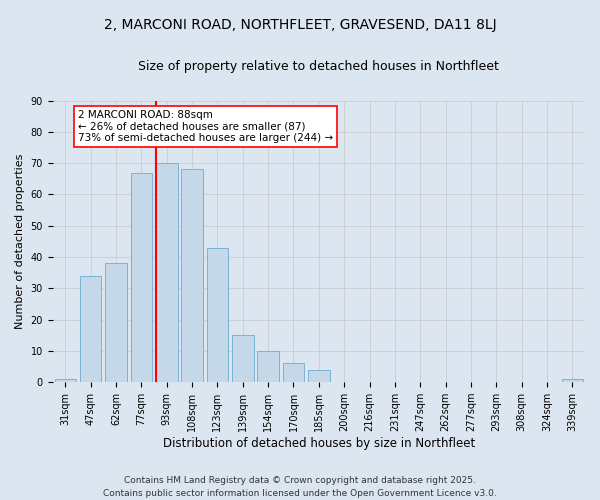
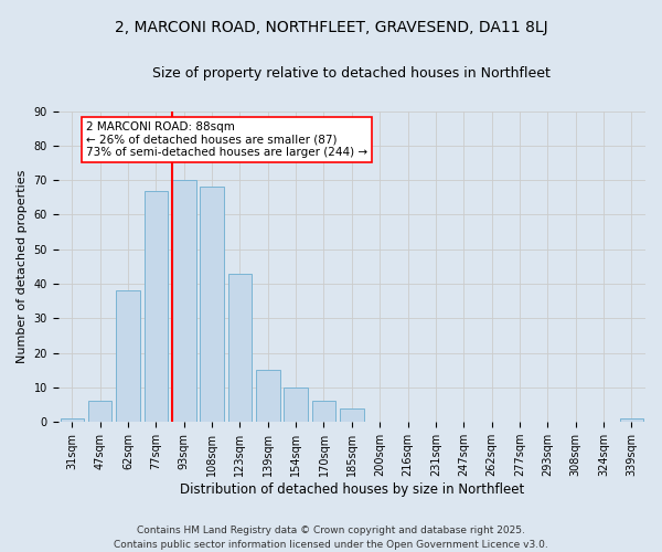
47sqm: 34 -> 6
